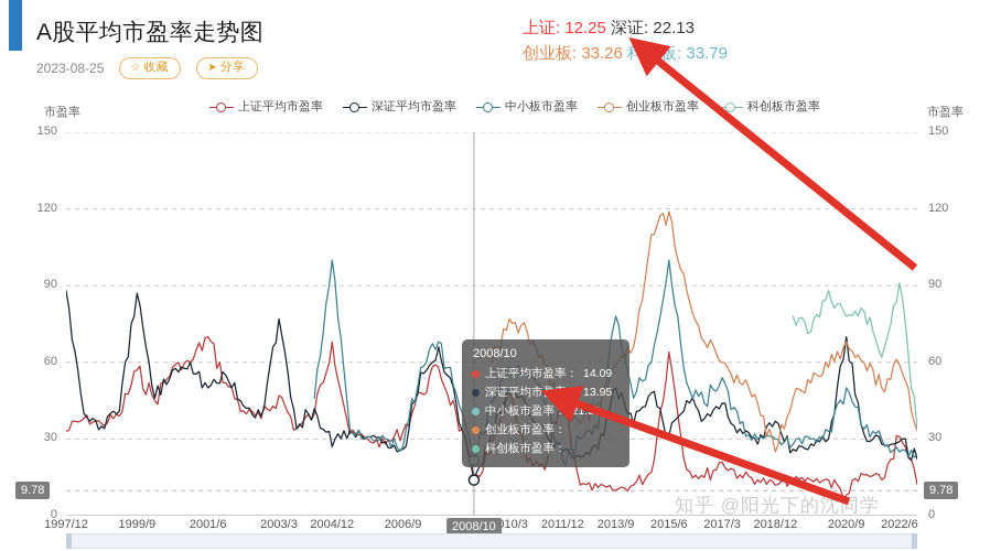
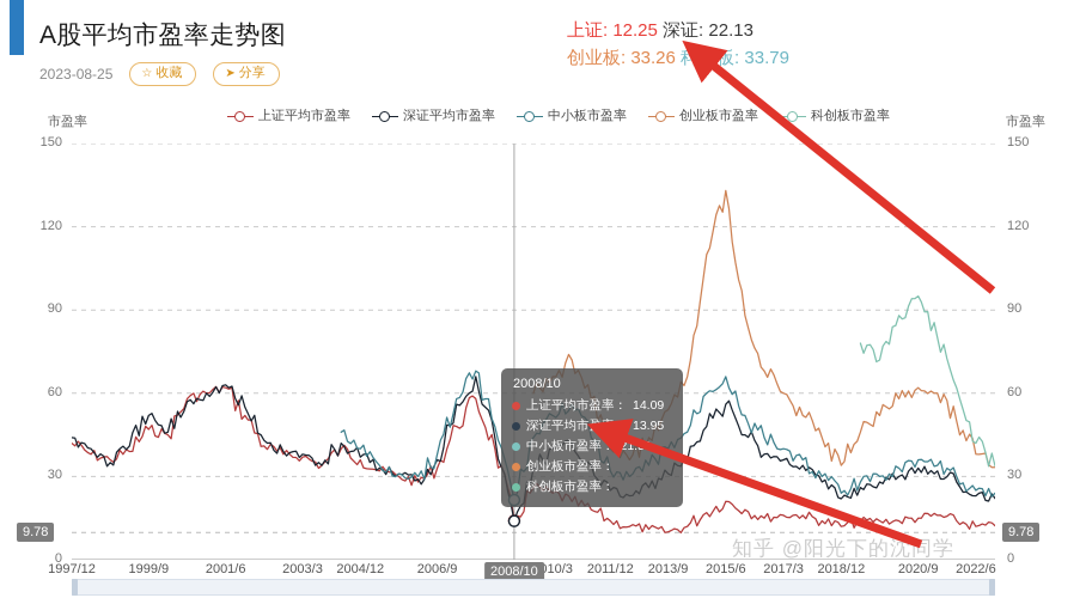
上证平均市盈率/1997/12: 33 -> 42
深证平均市盈率/1997/12: 88 -> 44
上证平均市盈率/1999/9: 57 -> 47
深证平均市盈率/1999/9: 87 -> 52
上证平均市盈率/2001/6: 70 -> 62
深证平均市盈率/2001/6: 50 -> 63
上证平均市盈率/2003/3: 47 -> 37
深证平均市盈率/2003/3: 77 -> 38
上证平均市盈率/2004/12: 68 -> 36
深证平均市盈率/2004/12: 27 -> 37
中小板市盈率/2004/12: 100 -> 40
深证平均市盈率/2006/9: 26 -> 36
中小板市盈率/2006/9: 27 -> 38
上证平均市盈率/2010/3: 48 -> 24
深证平均市盈率/2010/3: 49 -> 40
中小板市盈率/2010/3: 58 -> 52
创业板市盈率/2010/3: 77 -> 66
上证平均市盈率/2011/12: 48 -> 14
中小板市盈率/2011/12: 22 -> 32
深证平均市盈率/2013/9: 50 -> 31
中小板市盈率/2013/9: 78 -> 40
创业板市盈率/2013/9: 59 -> 54
上证平均市盈率/2015/6: 64 -> 21
深证平均市盈率/2015/6: 31 -> 56
中小板市盈率/2015/6: 100 -> 66
创业板市盈率/2015/6: 119 -> 133
上证平均市盈率/2017/3: 21 -> 16
深证平均市盈率/2017/3: 44 -> 36
中小板市盈率/2017/3: 54 -> 40
深证平均市盈率/2018/12: 37 -> 22
中小板市盈率/2018/12: 30 -> 24
创业板市盈率/2018/12: 25 -> 34
上证平均市盈率/2020/9: 8 -> 15
深证平均市盈率/2020/9: 70 -> 33
中小板市盈率/2020/9: 50 -> 36
创业板市盈率/2020/9: 68 -> 62
科创板市盈率/2020/9: 78 -> 95
上证平均市盈率/2022/6: 31 -> 12
深证平均市盈率/2022/6: 29 -> 23
创业板市盈率/2022/6: 59 -> 38
科创板市盈率/2022/6: 91 -> 42
